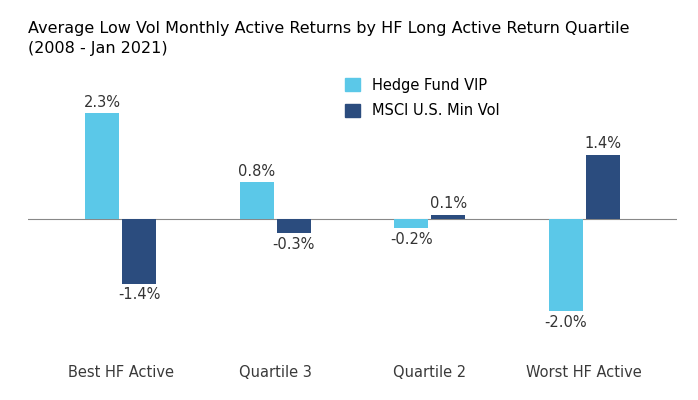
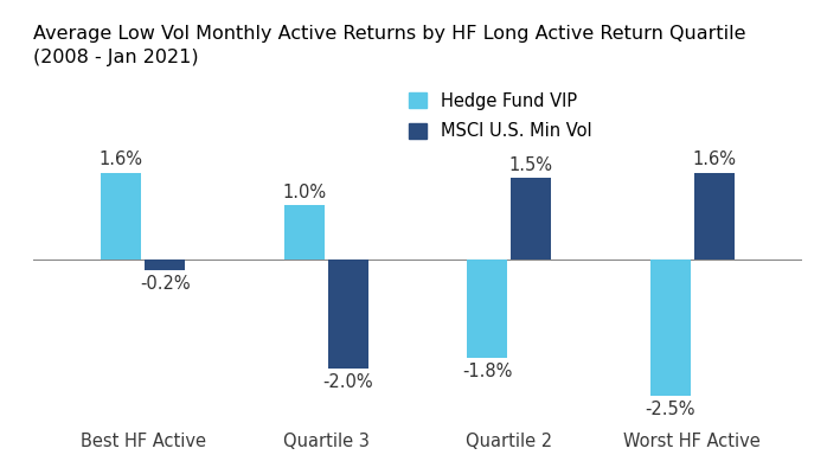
Hedge Fund VIP/Best HF Active: 2.3% -> 1.6%
MSCI U.S. Min Vol/Best HF Active: -1.4% -> -0.2%
Hedge Fund VIP/Quartile 3: 0.8% -> 1.0%
MSCI U.S. Min Vol/Quartile 3: -0.3% -> -2.0%
Hedge Fund VIP/Quartile 2: -0.2% -> -1.8%
MSCI U.S. Min Vol/Quartile 2: 0.1% -> 1.5%
Hedge Fund VIP/Worst HF Active: -2.0% -> -2.5%
MSCI U.S. Min Vol/Worst HF Active: 1.4% -> 1.6%
